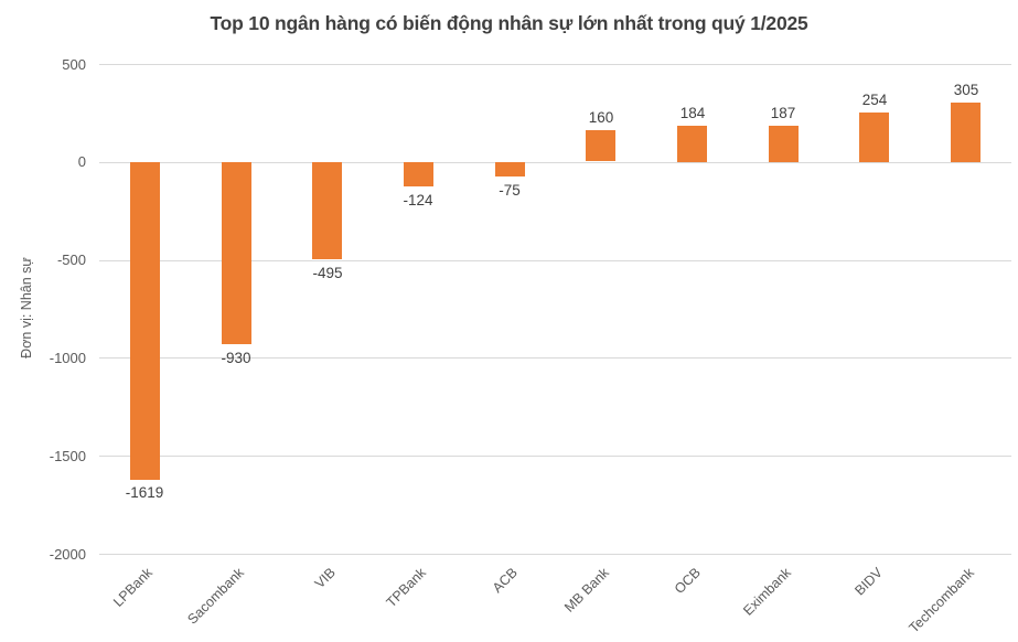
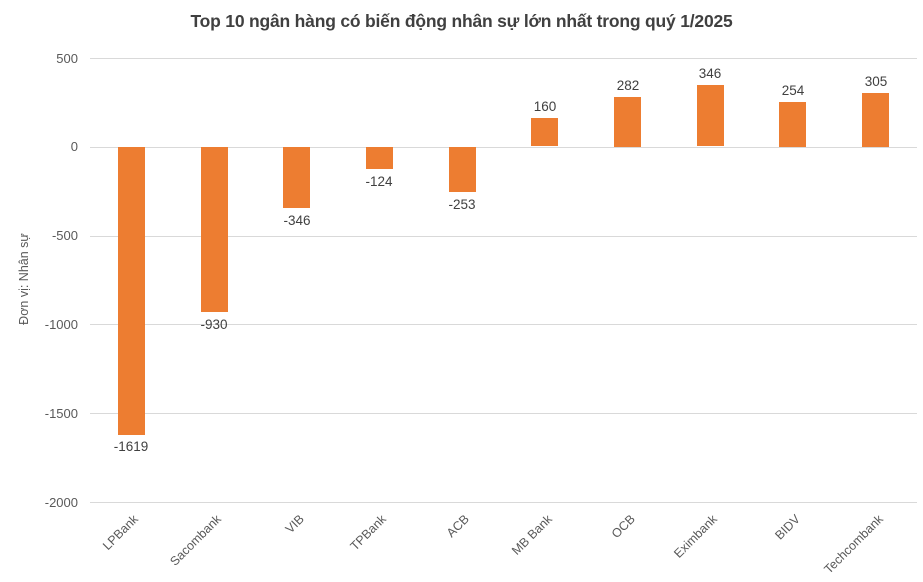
VIB: -495 -> -346
ACB: -75 -> -253
OCB: 184 -> 282
Eximbank: 187 -> 346
